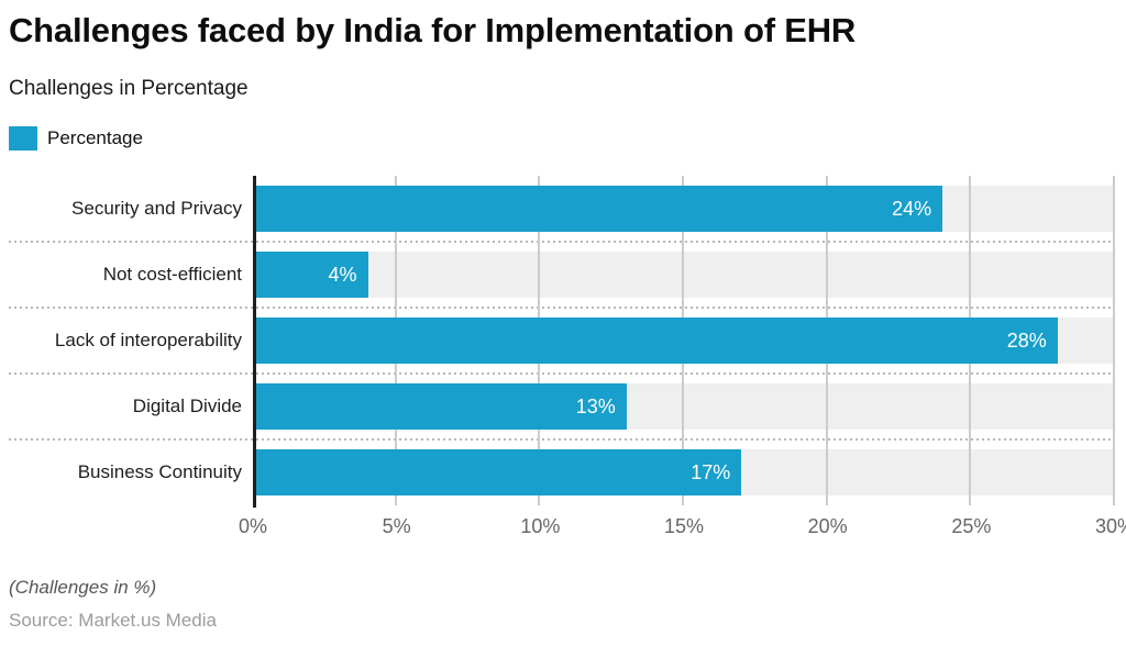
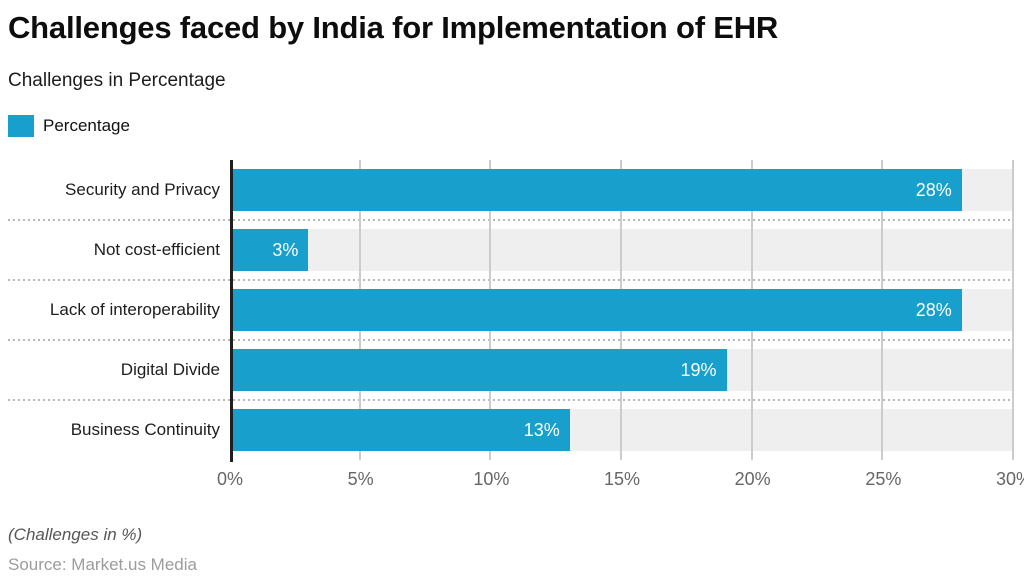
Security and Privacy: 24% -> 28%
Not cost-efficient: 4% -> 3%
Digital Divide: 13% -> 19%
Business Continuity: 17% -> 13%
